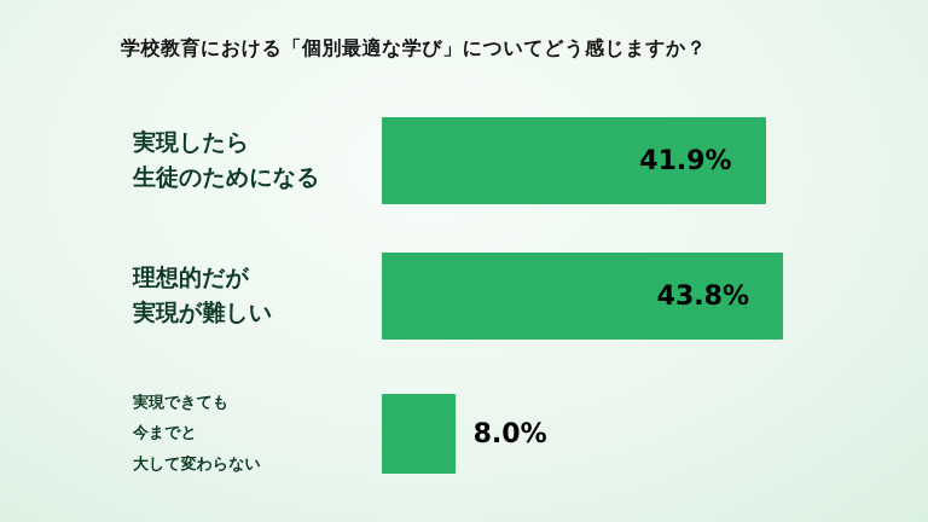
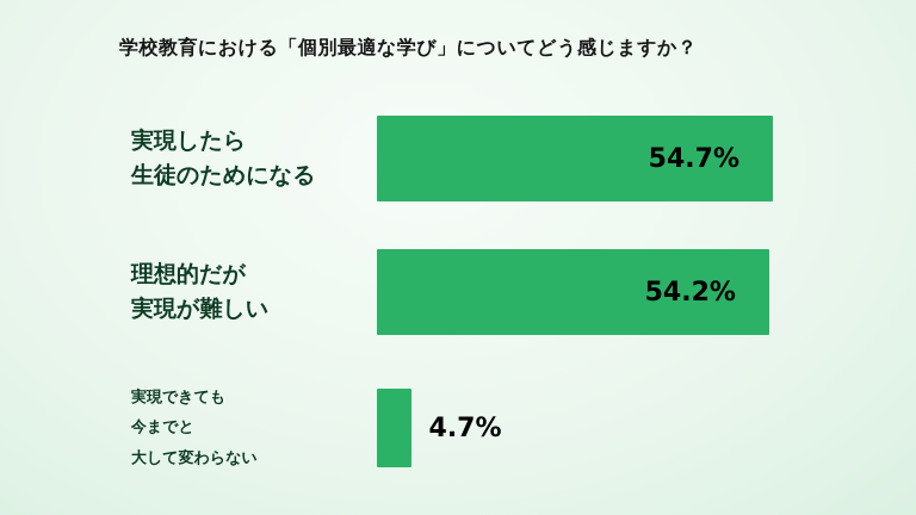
実現したら 生徒のためになる: 41.9% -> 54.7%
理想的だが 実現が難しい: 43.8% -> 54.2%
実現できても 今までと 大して変わらない: 8.0% -> 4.7%
